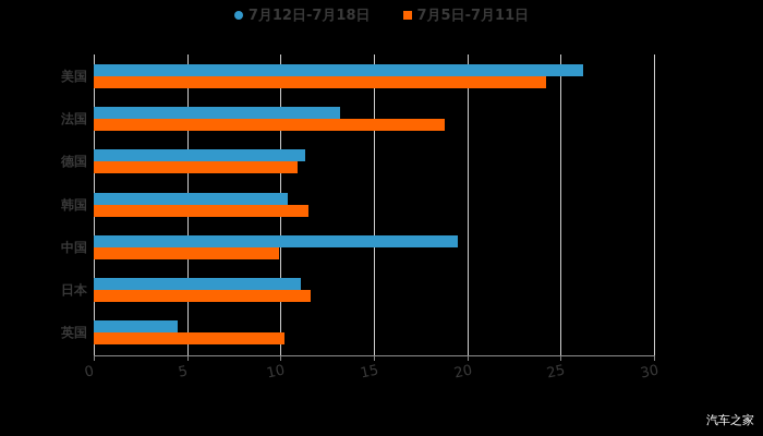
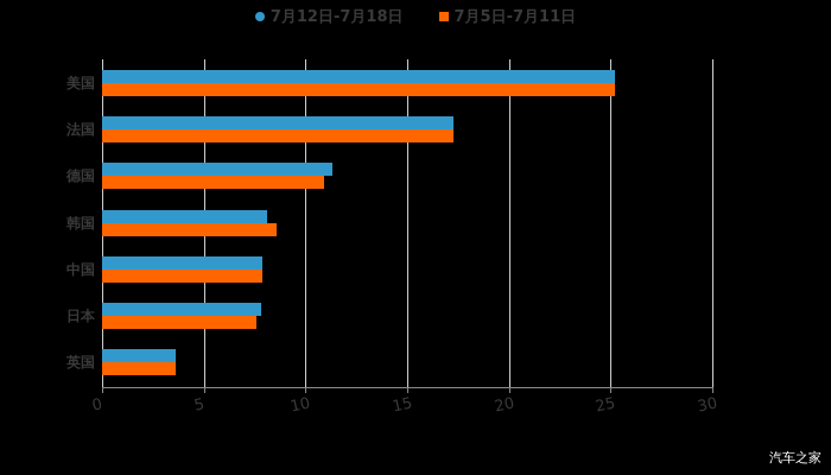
7月12日-7月18日/美国: 26.2 -> 25.2
7月5日-7月11日/美国: 24.2 -> 25.2
7月12日-7月18日/法国: 13.2 -> 17.3
7月5日-7月11日/法国: 18.8 -> 17.3
7月12日-7月18日/韩国: 10.4 -> 8.1
7月5日-7月11日/韩国: 11.5 -> 8.6
7月12日-7月18日/中国: 19.5 -> 7.9
7月5日-7月11日/中国: 9.9 -> 7.9
7月12日-7月18日/日本: 11.1 -> 7.8
7月5日-7月11日/日本: 11.6 -> 7.6
7月12日-7月18日/英国: 4.5 -> 3.6
7月5日-7月11日/英国: 10.2 -> 3.6
